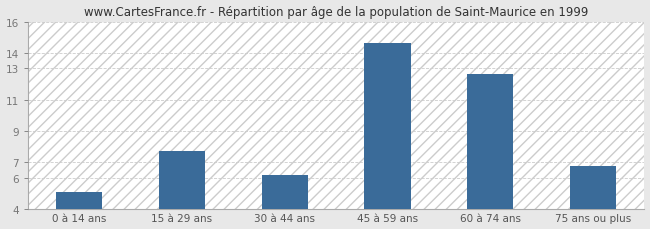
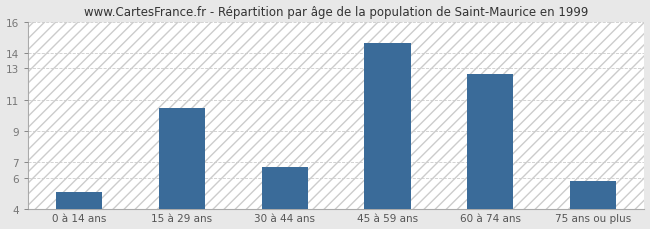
15 à 29 ans: 7.8 -> 10.5
30 à 44 ans: 6.2 -> 6.7
75 ans ou plus: 6.8 -> 5.8
